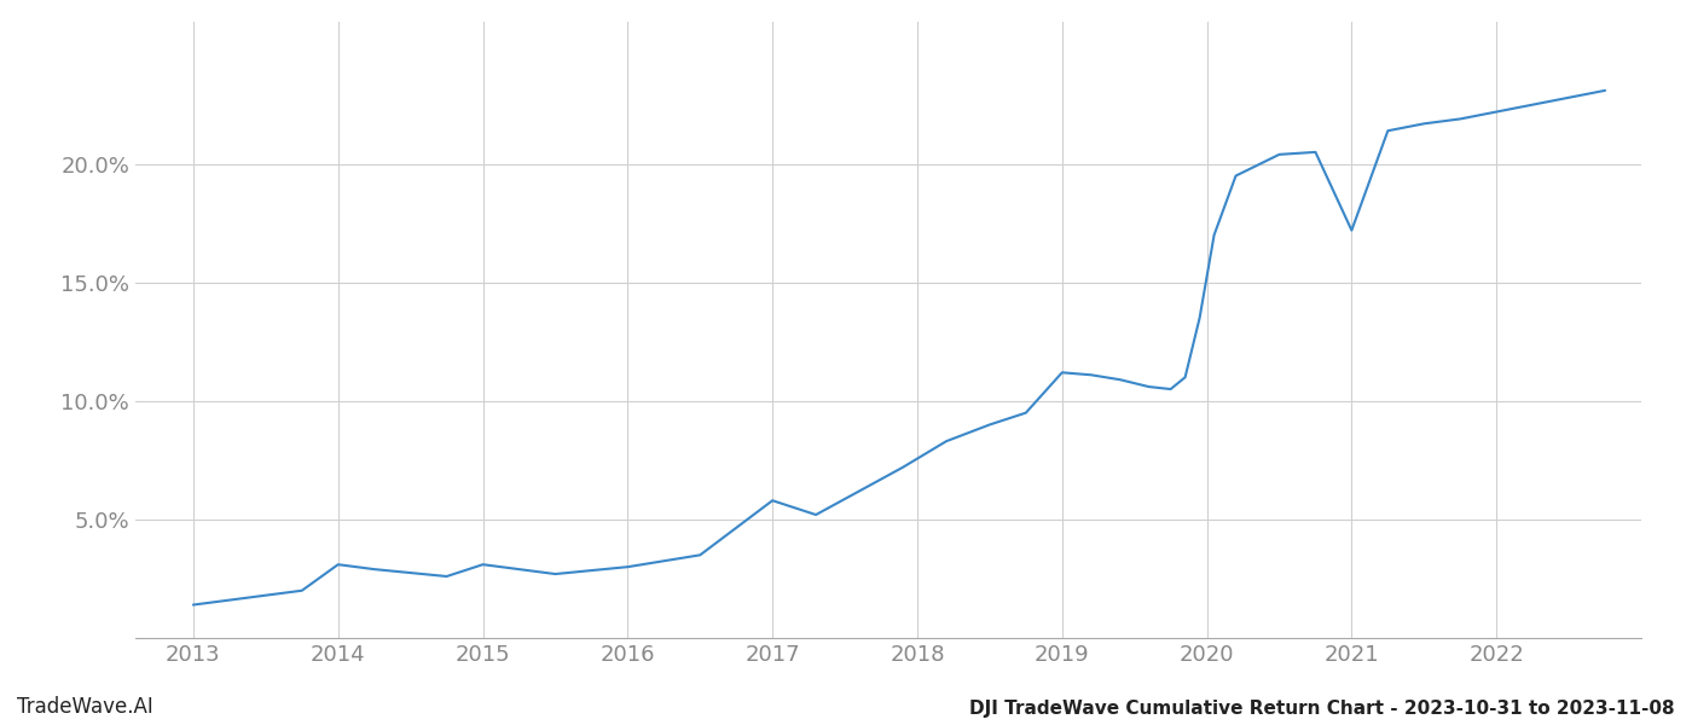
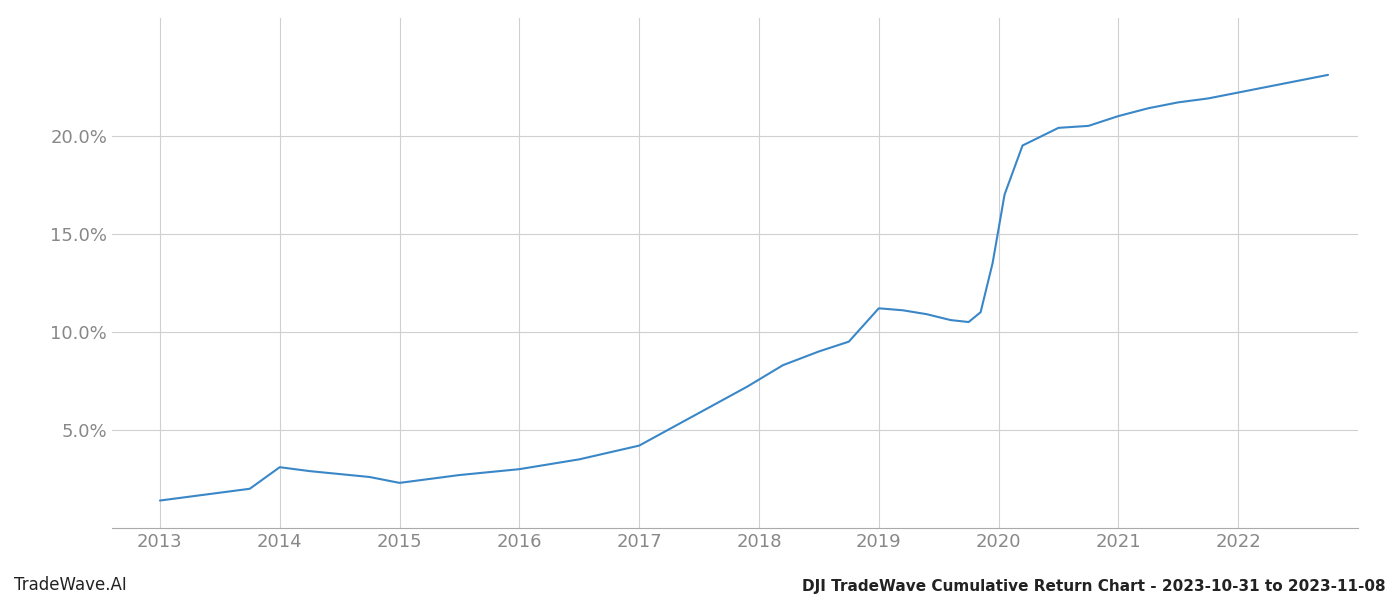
2015: 3.1% -> 2.3%
2017: 5.8% -> 4.2%
2021: 17.2% -> 21.0%
